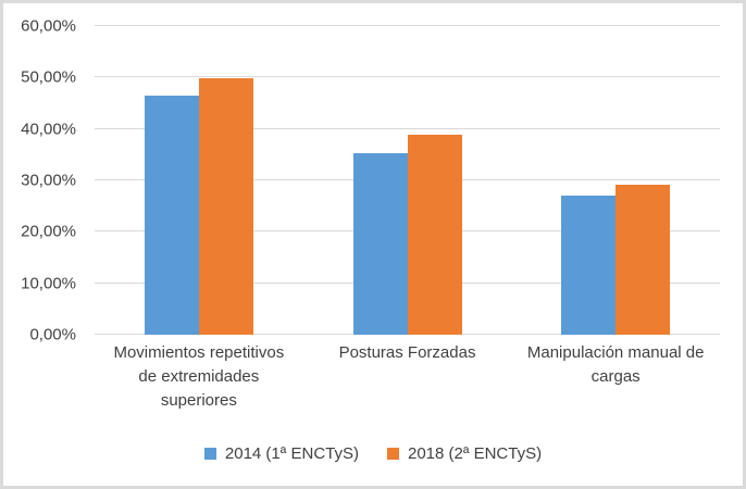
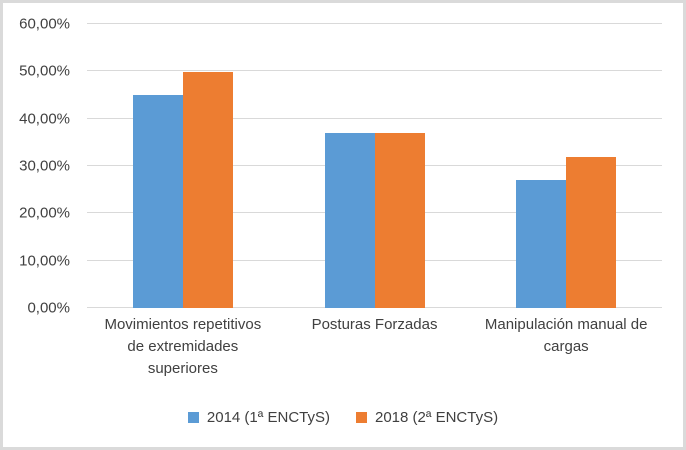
2014 (1ª ENCTyS)/Movimientos repetitivos de extremidades superiores: 46% -> 45%
2014 (1ª ENCTyS)/Posturas Forzadas: 35% -> 37%
2018 (2ª ENCTyS)/Posturas Forzadas: 39% -> 37%
2018 (2ª ENCTyS)/Manipulación manual de cargas: 29% -> 32%
